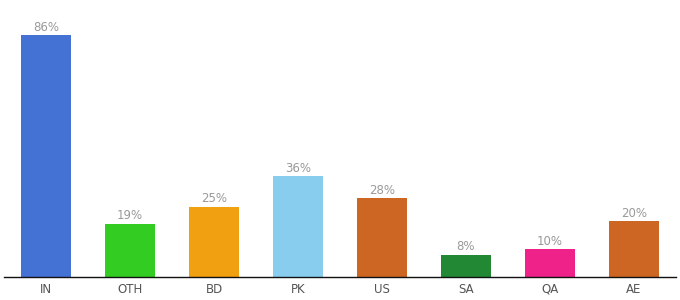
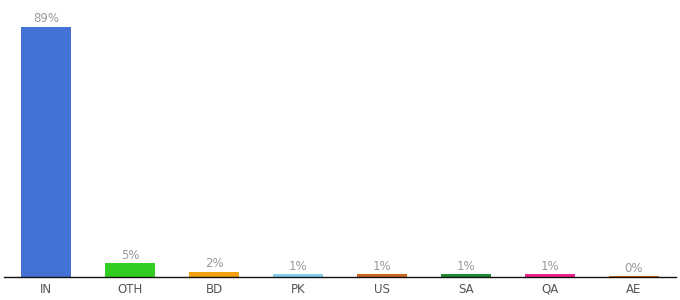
IN: 86% -> 89%
OTH: 19% -> 5%
BD: 25% -> 2%
PK: 36% -> 1%
US: 28% -> 1%
SA: 8% -> 1%
QA: 10% -> 1%
AE: 20% -> 0%
